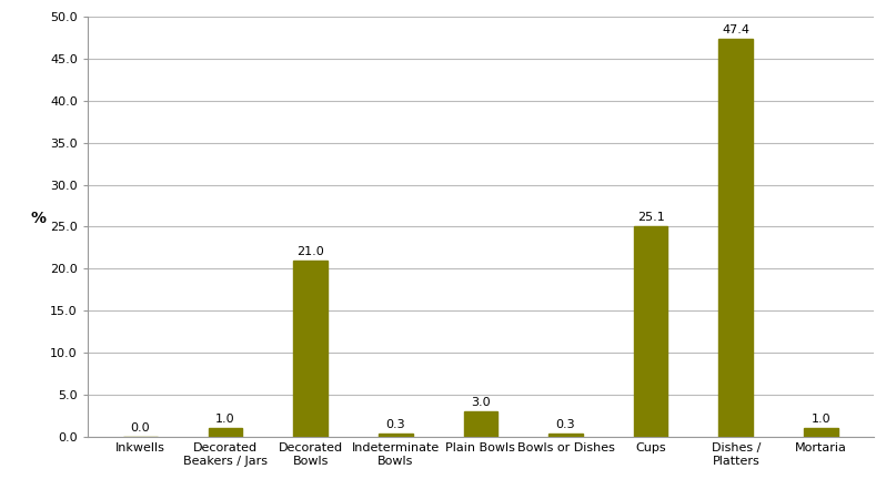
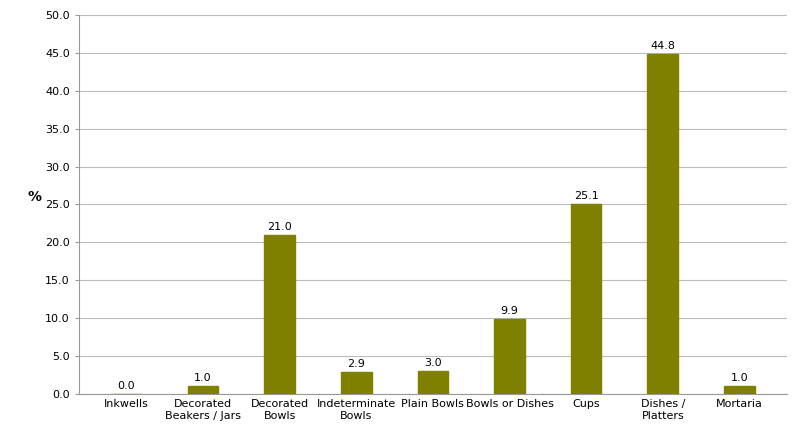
Indeterminate Bowls: 0.3 -> 2.9
Bowls or Dishes: 0.3 -> 9.9
Dishes / Platters: 47.4 -> 44.8
